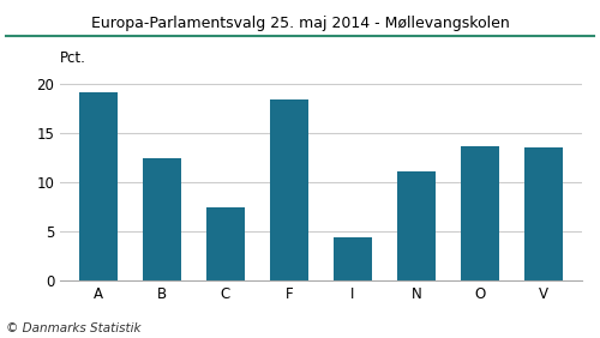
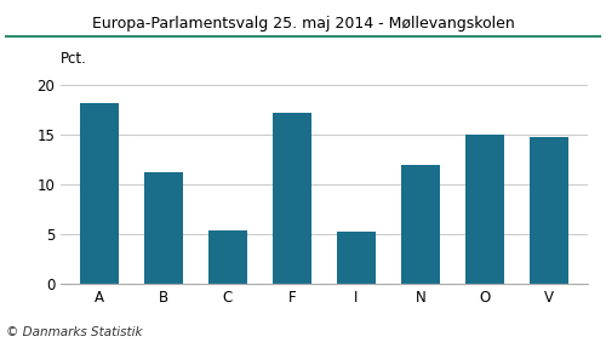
A: 19.2 -> 18.2
B: 12.4 -> 11.2
C: 7.5 -> 5.4
F: 18.4 -> 17.2
I: 4.4 -> 5.2
N: 11.1 -> 12.0
O: 13.7 -> 15.0
V: 13.6 -> 14.8
